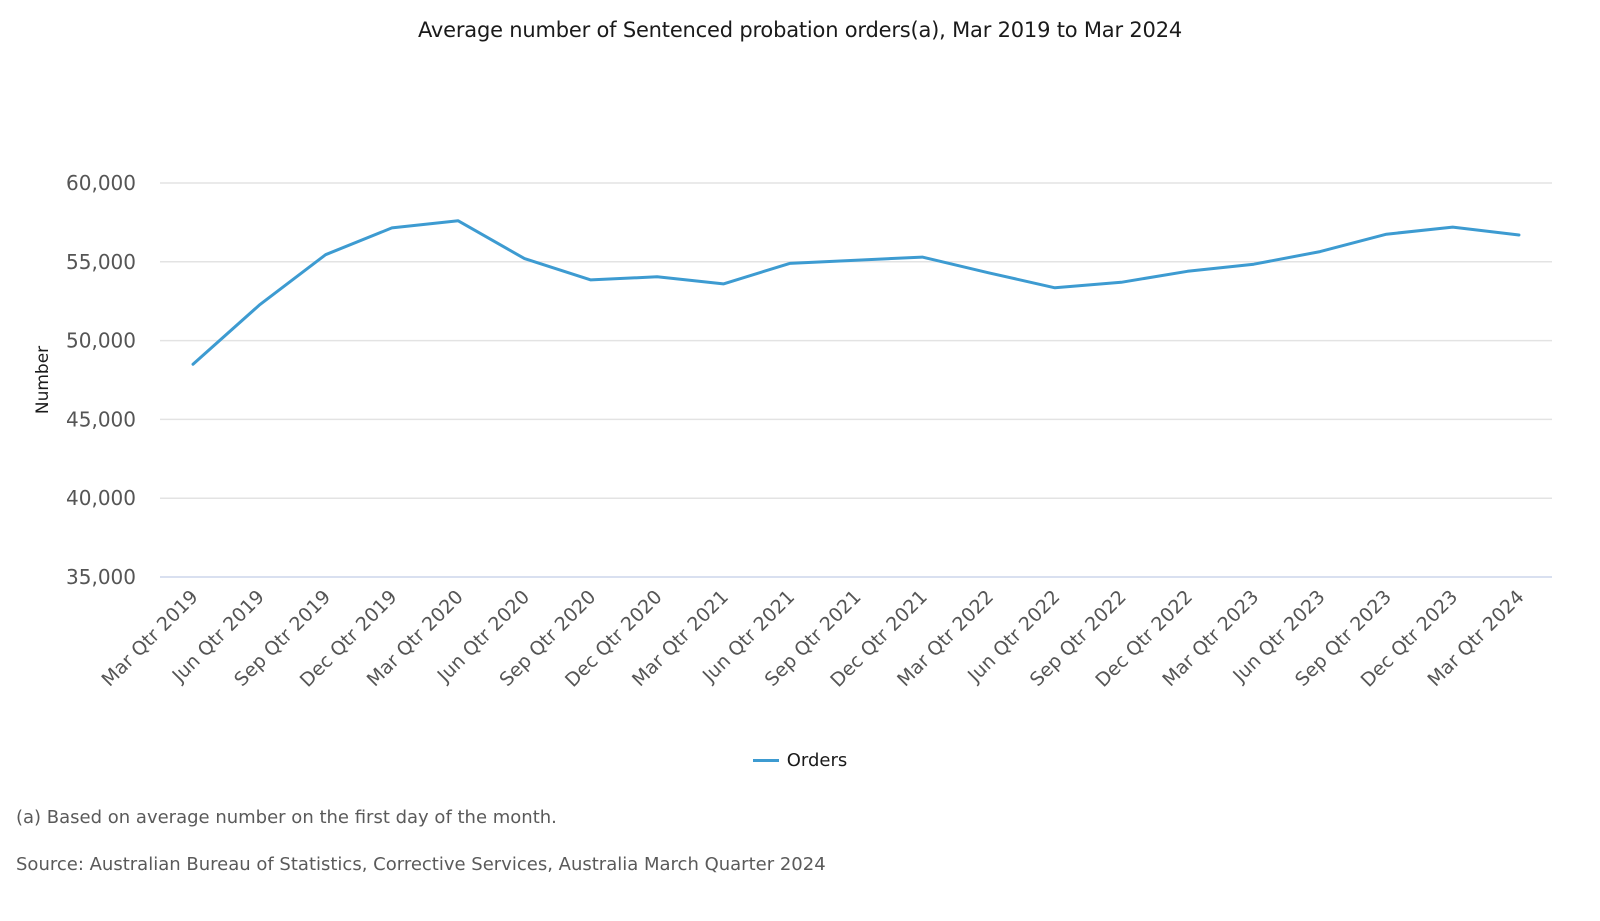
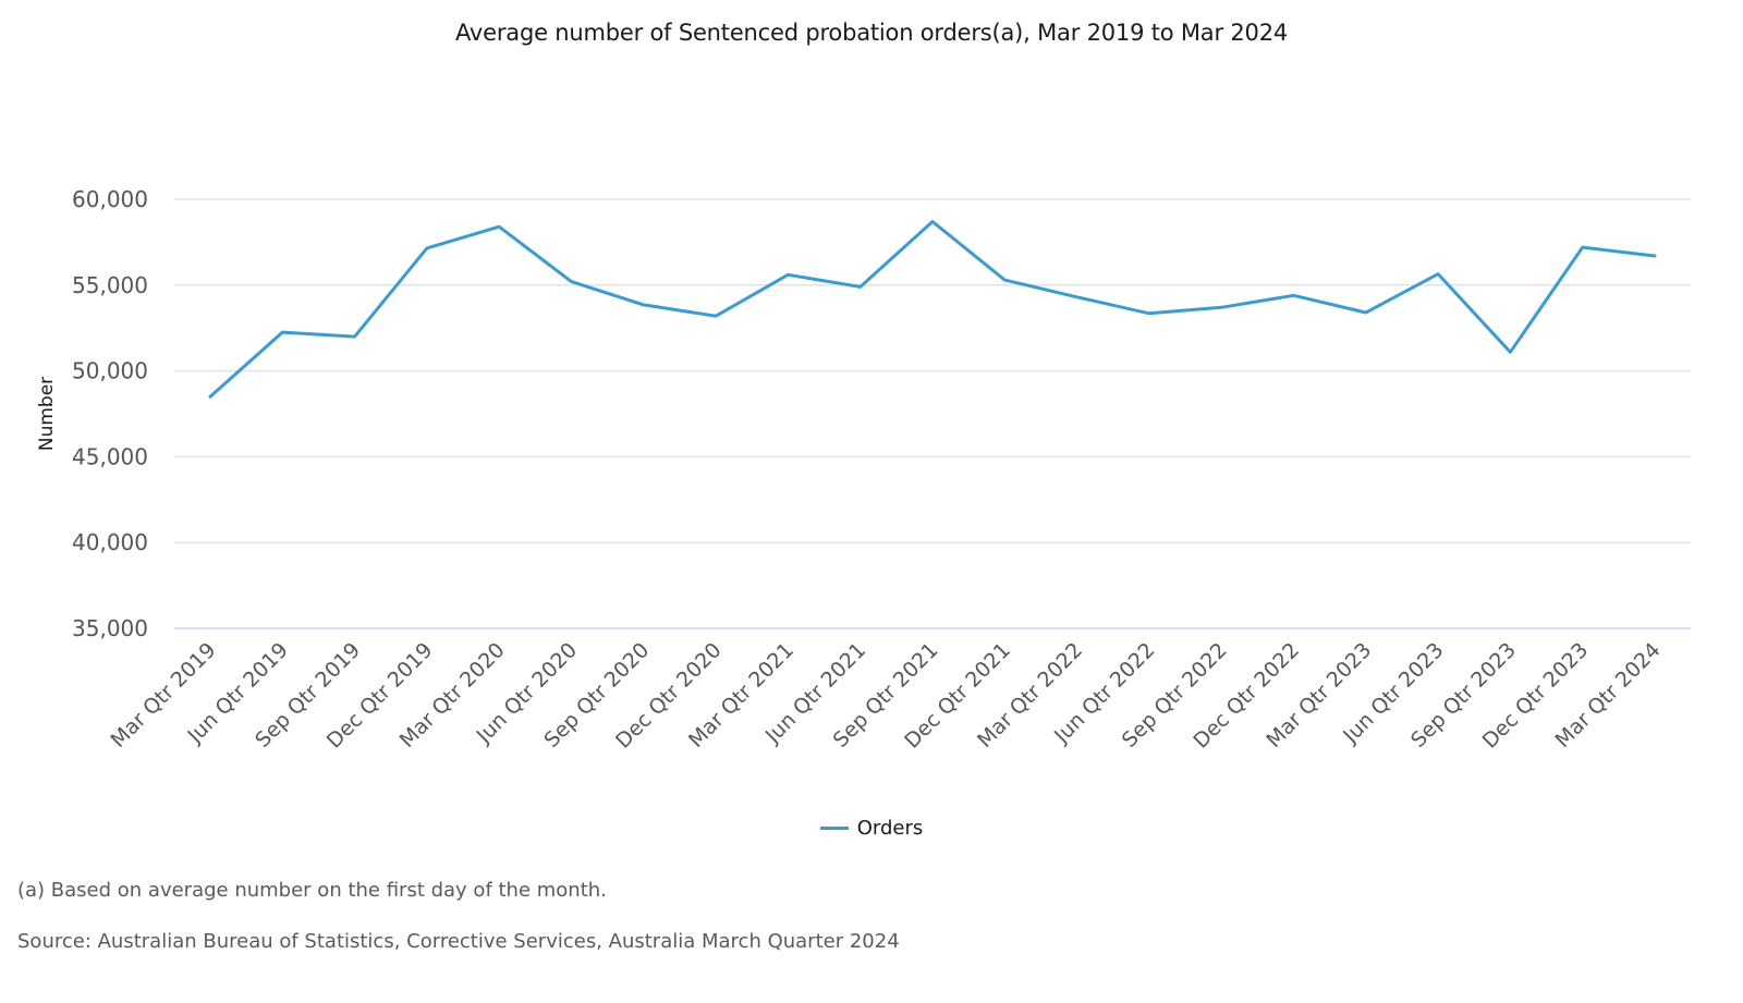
Sep Qtr 2019: 55400 -> 52000
Mar Qtr 2020: 57600 -> 58400
Dec Qtr 2020: 54000 -> 53200
Mar Qtr 2021: 53600 -> 55600
Sep Qtr 2021: 55100 -> 58700
Mar Qtr 2023: 54800 -> 53400
Sep Qtr 2023: 56800 -> 51100
